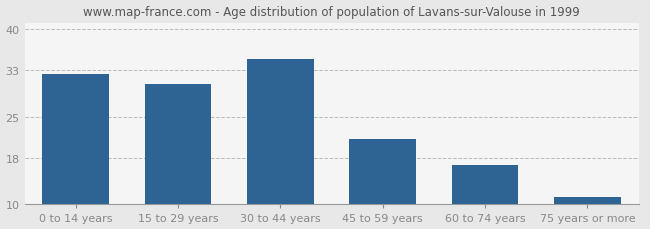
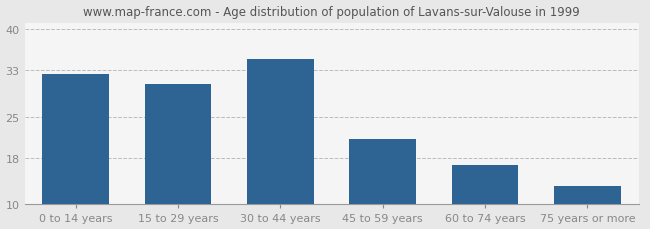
75 years or more: 11.2 -> 13.2
